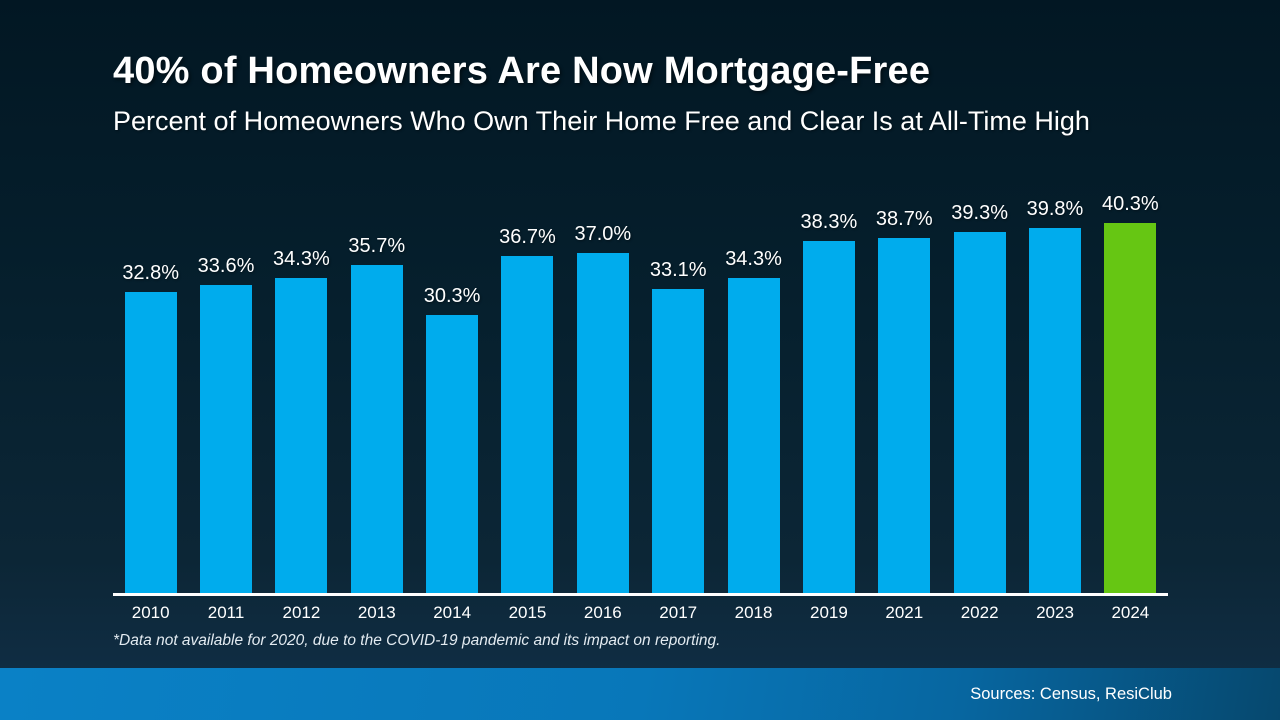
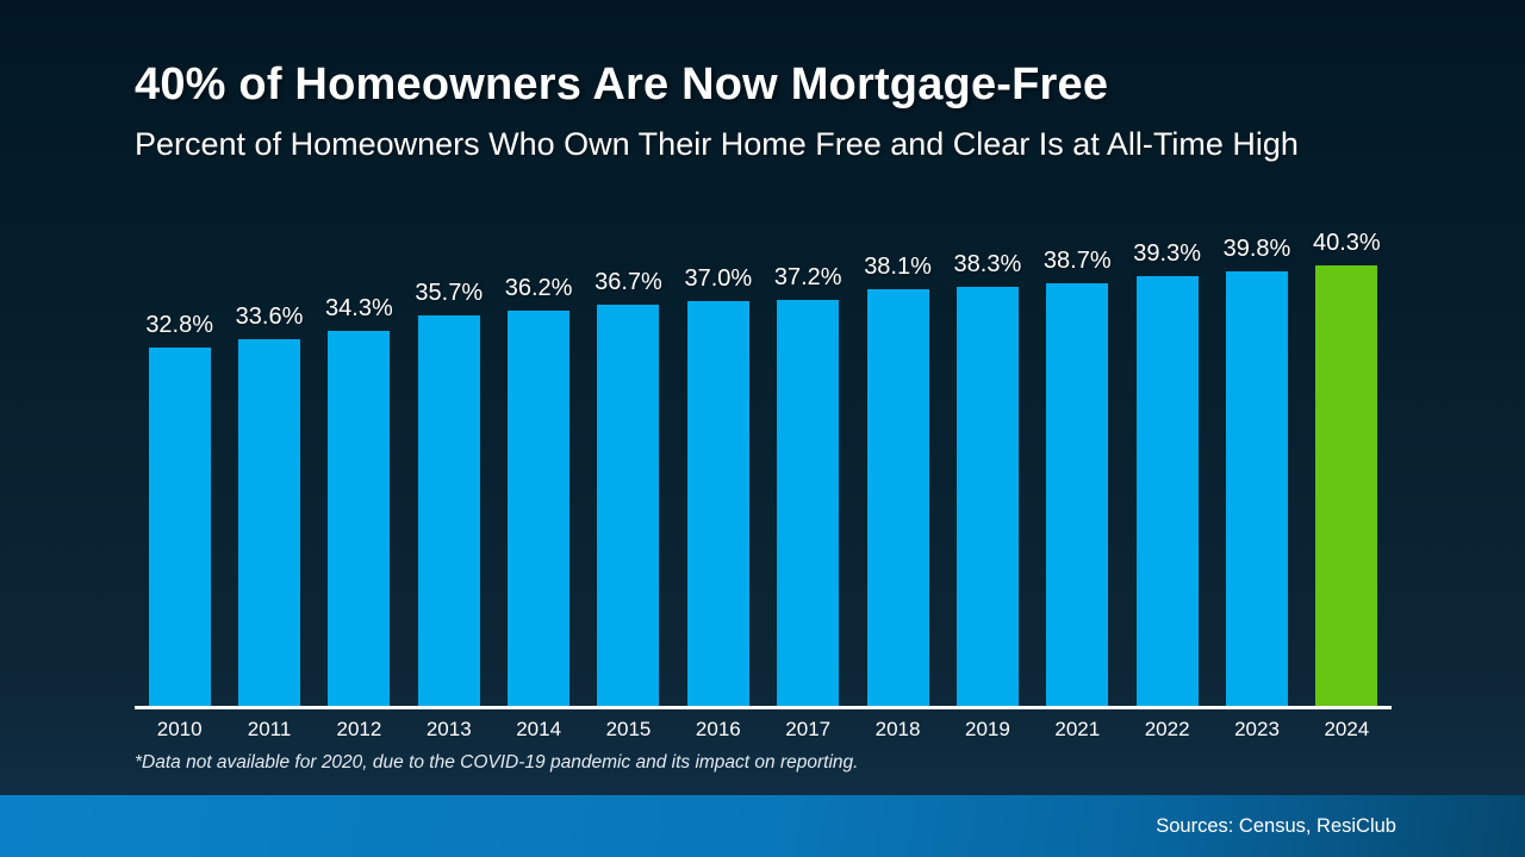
2014: 30.3% -> 36.2%
2017: 33.1% -> 37.2%
2018: 34.3% -> 38.1%
